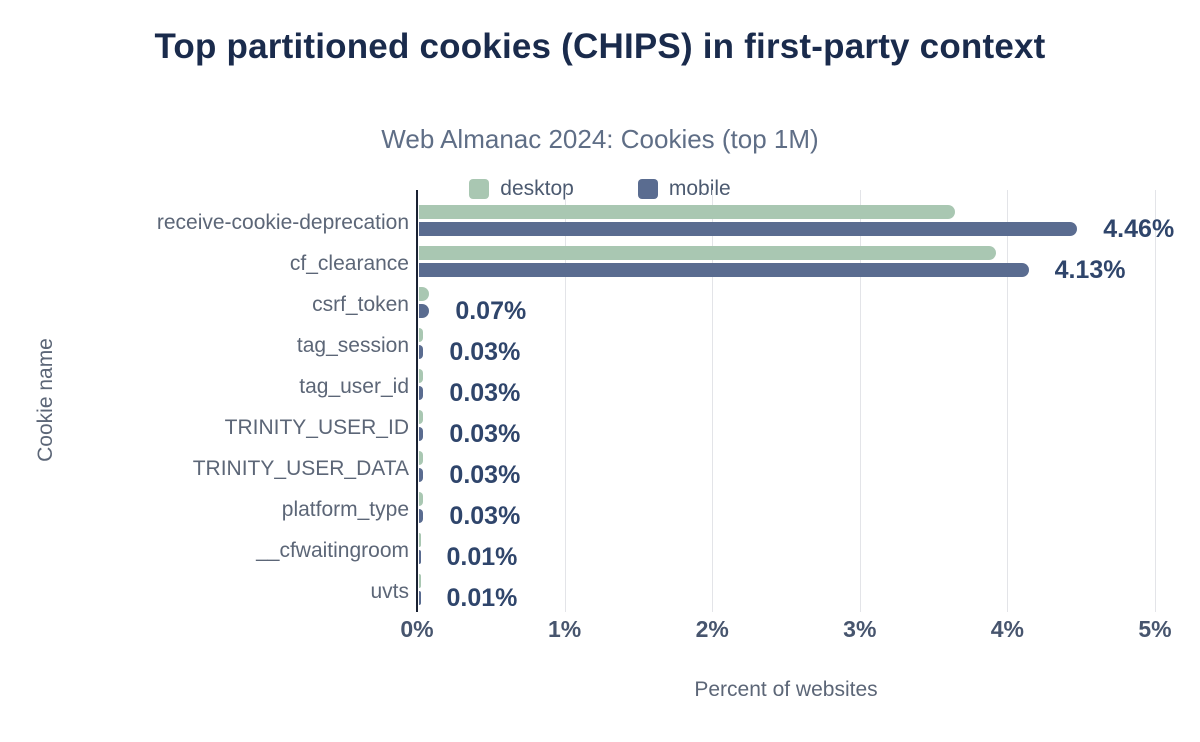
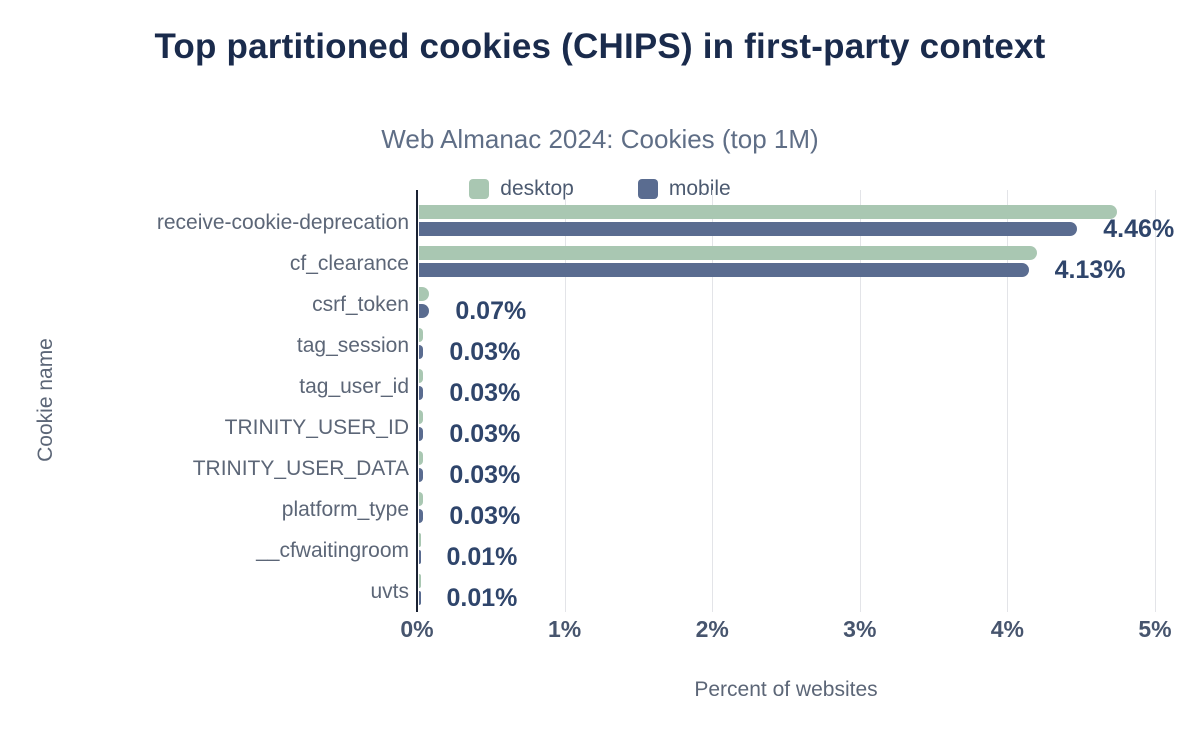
desktop/receive-cookie-deprecation: 3.63% -> 4.73%
desktop/cf_clearance: 3.91% -> 4.19%
